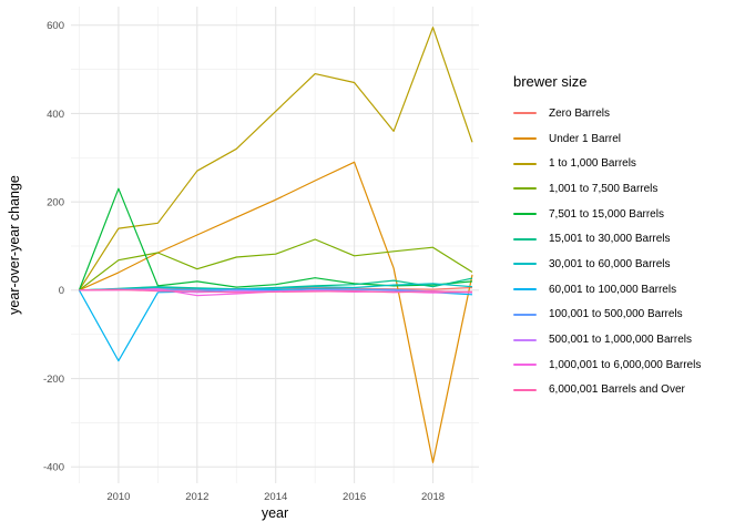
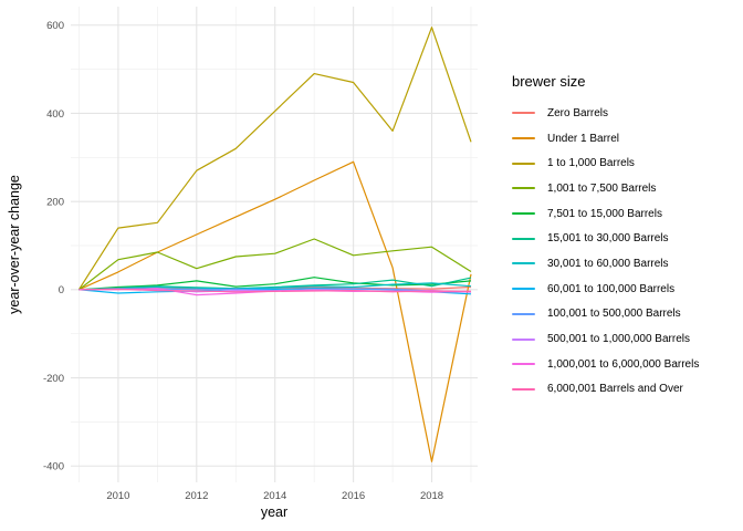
7,501 to 15,000 Barrels/2010: 230 -> 10
60,001 to 100,000 Barrels/2010: -160 -> -10
